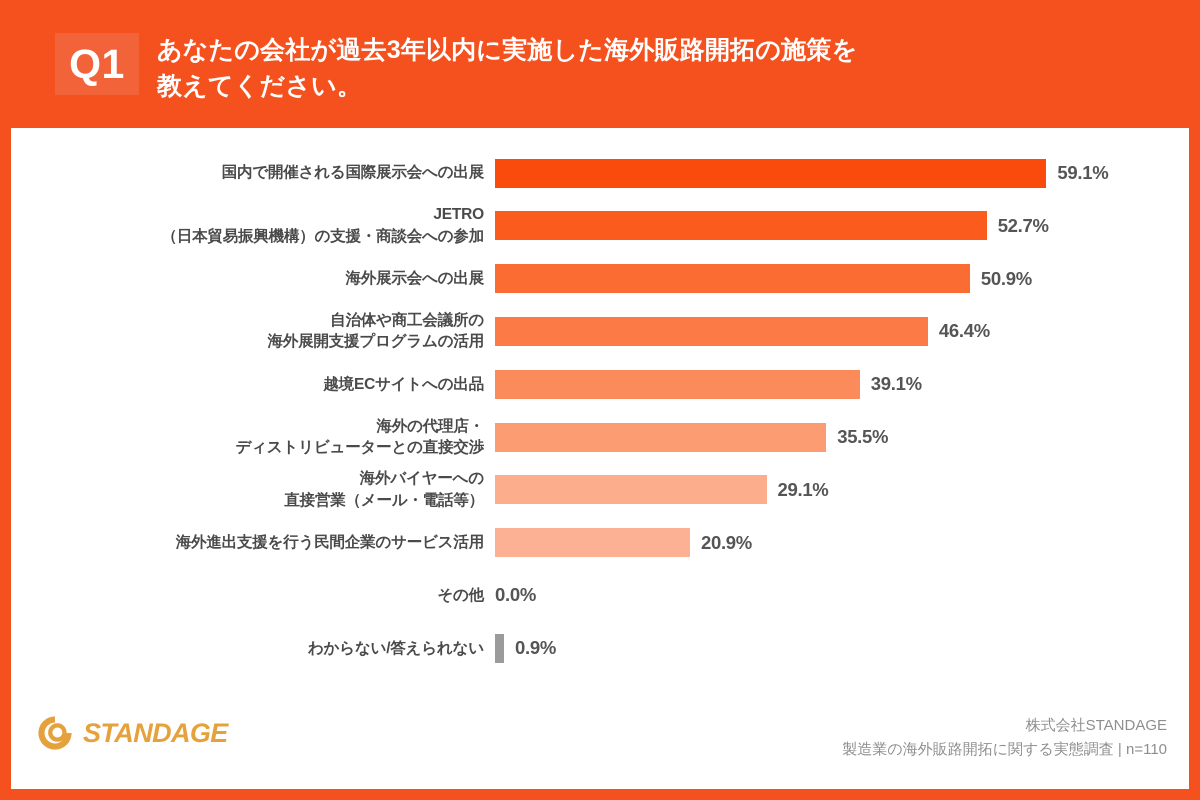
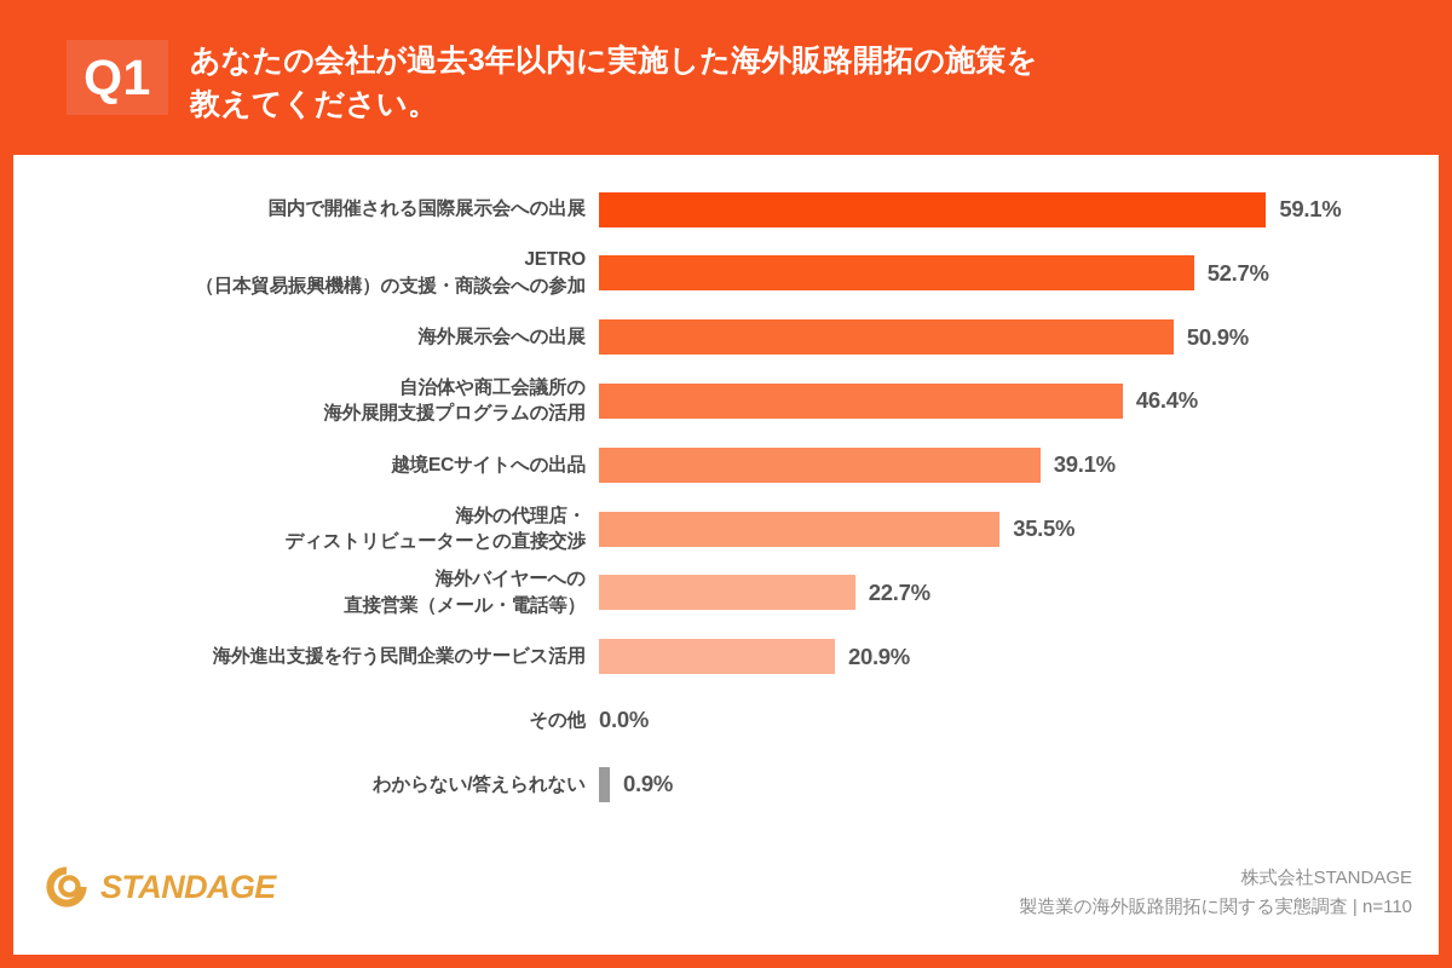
海外バイヤーへの 直接営業（メール・電話等）: 29.1% -> 22.7%
